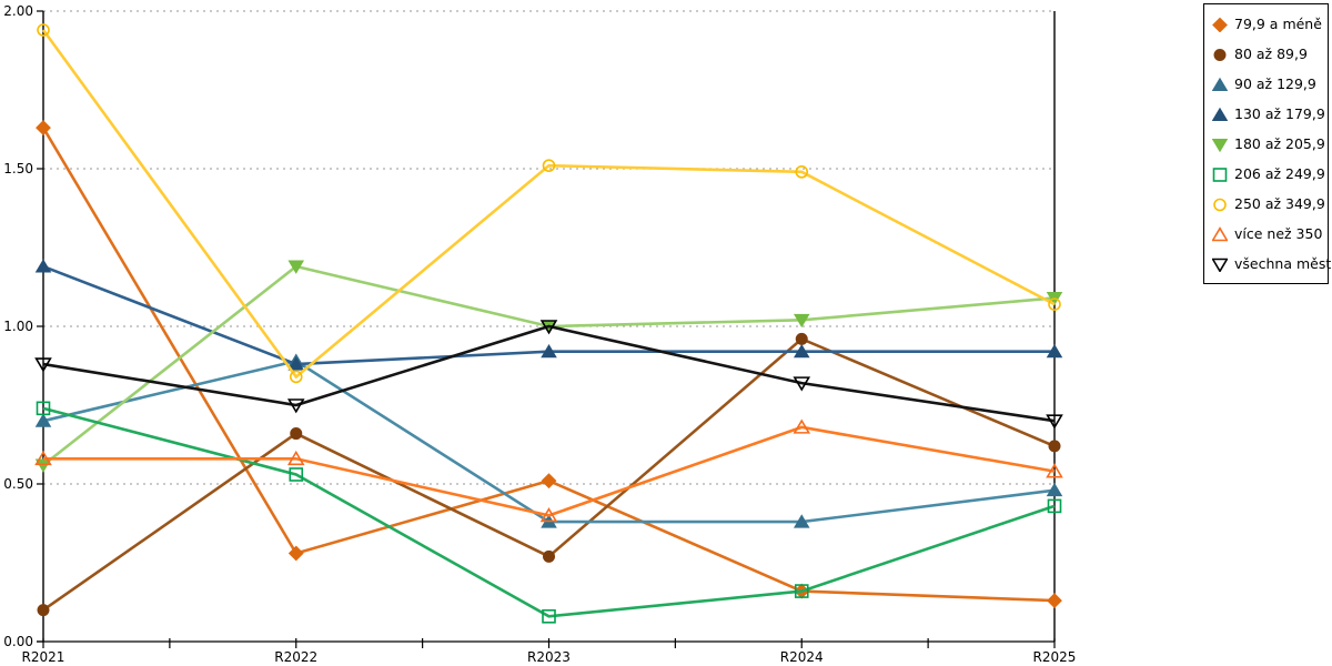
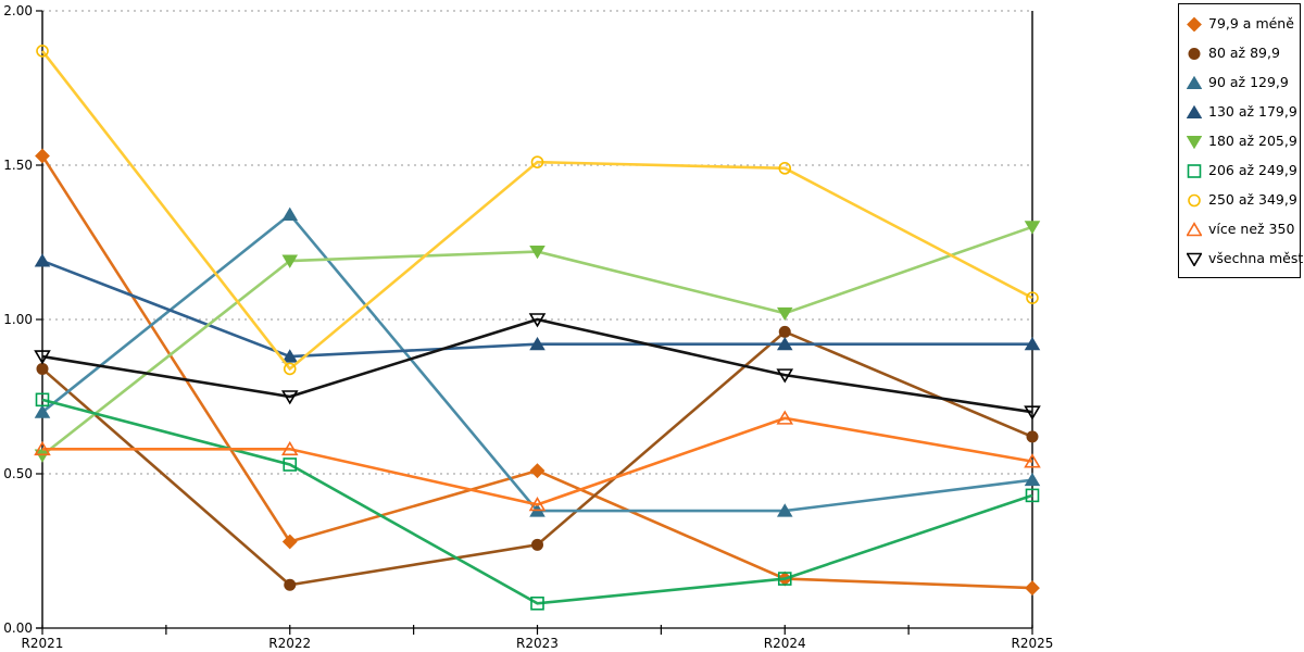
79,9 a méně/R2021: 1.63 -> 1.53
80 až 89,9/R2021: 0.10 -> 0.84
250 až 349,9/R2021: 1.94 -> 1.87
80 až 89,9/R2022: 0.66 -> 0.14
90 až 129,9/R2022: 0.89 -> 1.34
180 až 205,9/R2023: 1.00 -> 1.22
180 až 205,9/R2025: 1.09 -> 1.30
